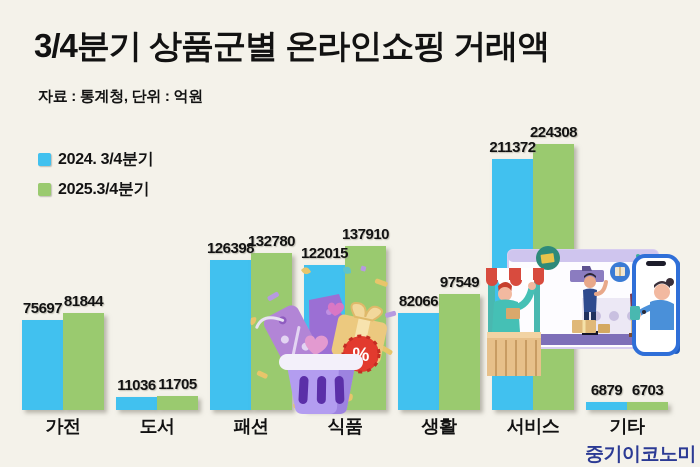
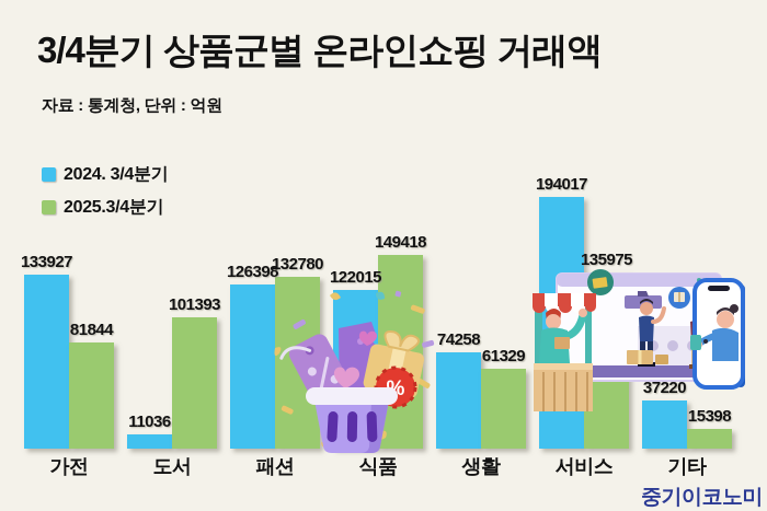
2024. 3/4분기/가전: 75697 -> 133927
2025.3/4분기/도서: 11705 -> 101393
2025.3/4분기/식품: 137910 -> 149418
2024. 3/4분기/생활: 82066 -> 74258
2025.3/4분기/생활: 97549 -> 61329
2024. 3/4분기/서비스: 211372 -> 194017
2025.3/4분기/서비스: 224308 -> 135975
2024. 3/4분기/기타: 6879 -> 37220
2025.3/4분기/기타: 6703 -> 15398
